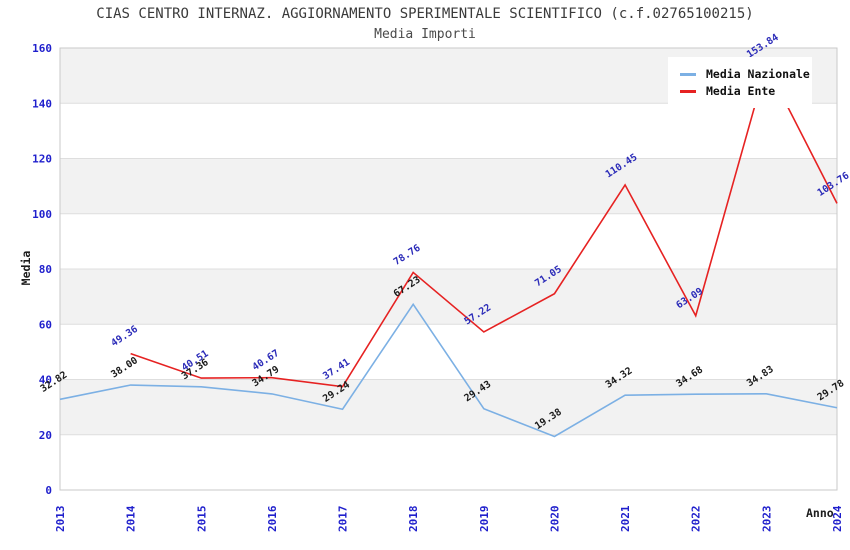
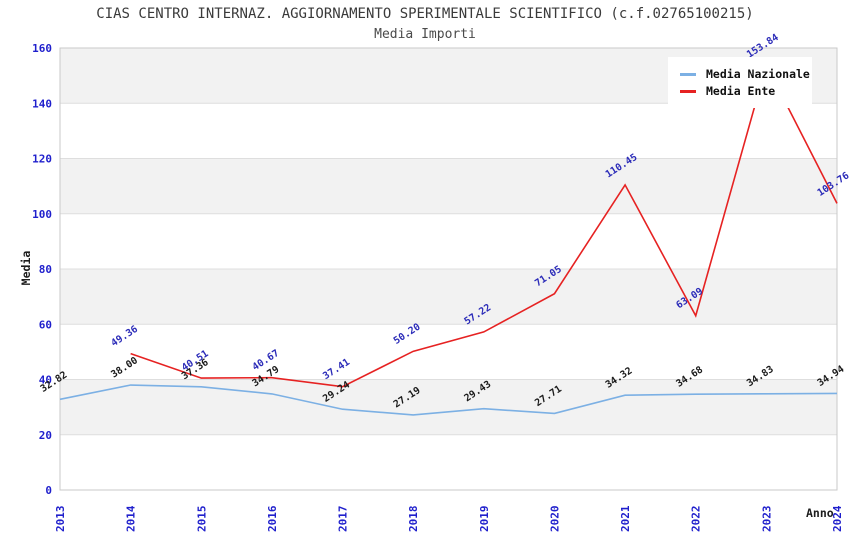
Media Nazionale/2018: 67.23 -> 27.19
Media Ente/2018: 78.76 -> 50.20
Media Nazionale/2020: 19.38 -> 27.71
Media Nazionale/2024: 29.78 -> 34.94
